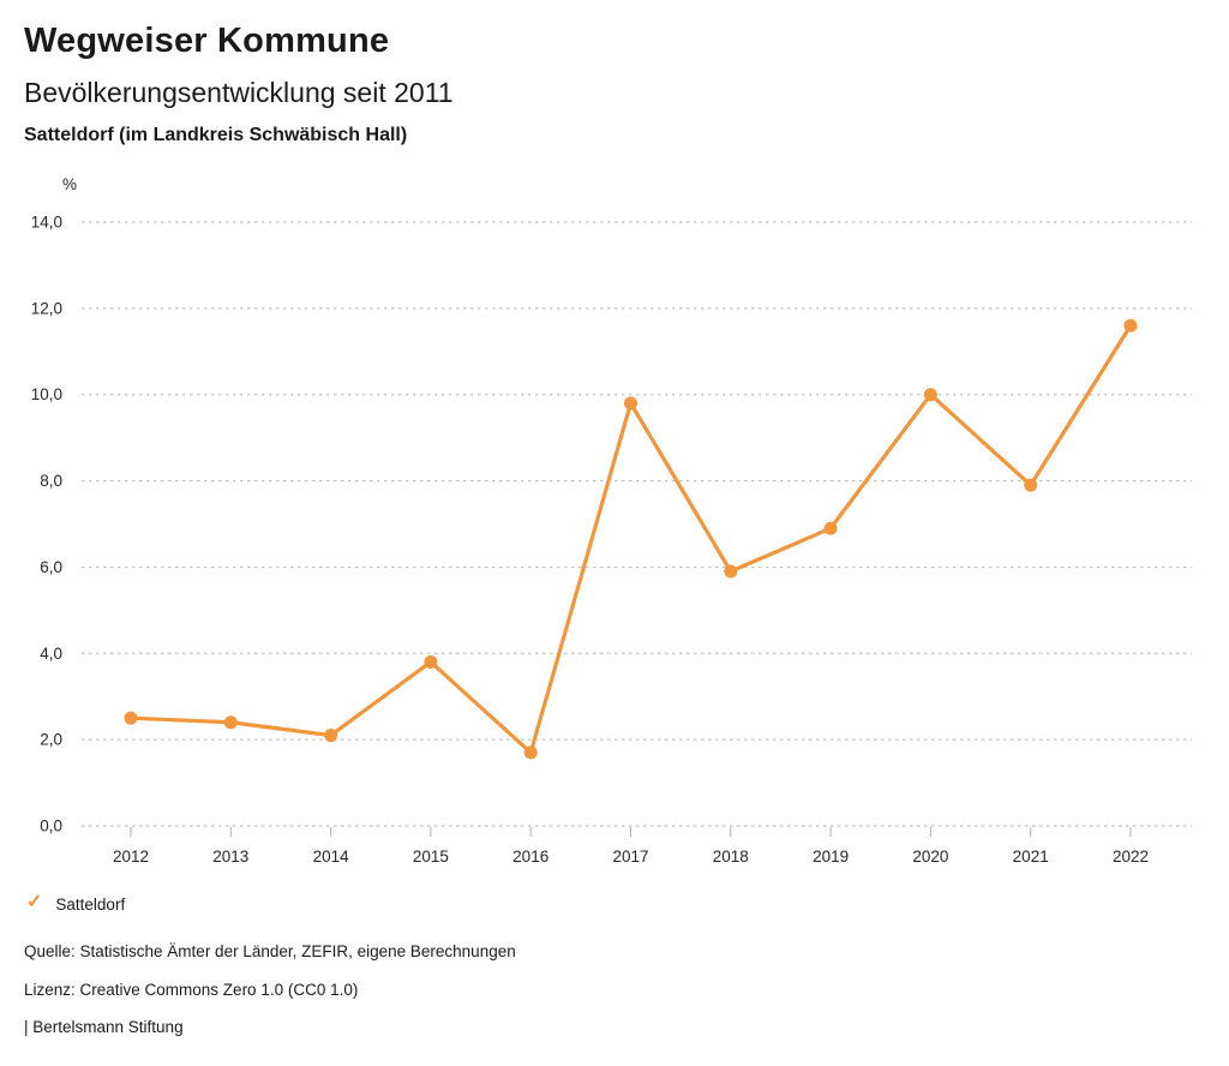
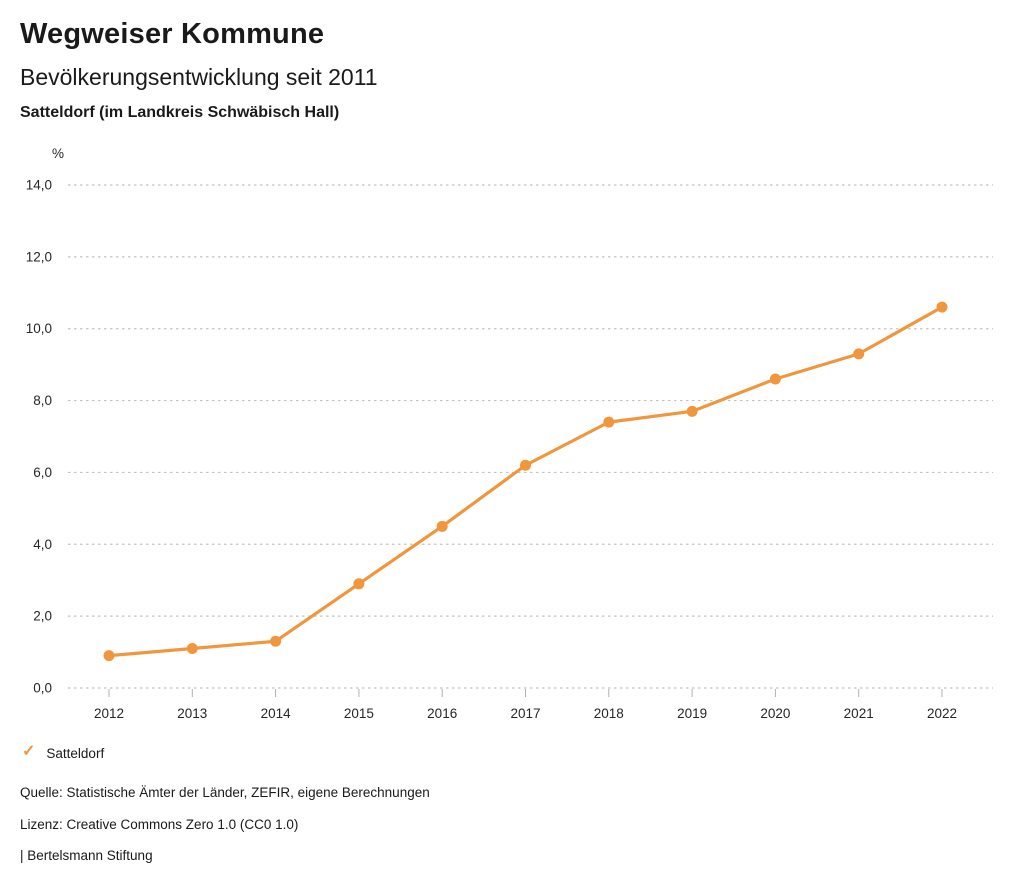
2012: 2,5 -> 0,9
2013: 2,4 -> 1,1
2014: 2,1 -> 1,3
2015: 3,8 -> 2,9
2016: 1,7 -> 4,5
2017: 9,8 -> 6,2
2018: 5,9 -> 7,4
2019: 6,9 -> 7,7
2020: 10,0 -> 8,6
2021: 7,9 -> 9,3
2022: 11,6 -> 10,6
